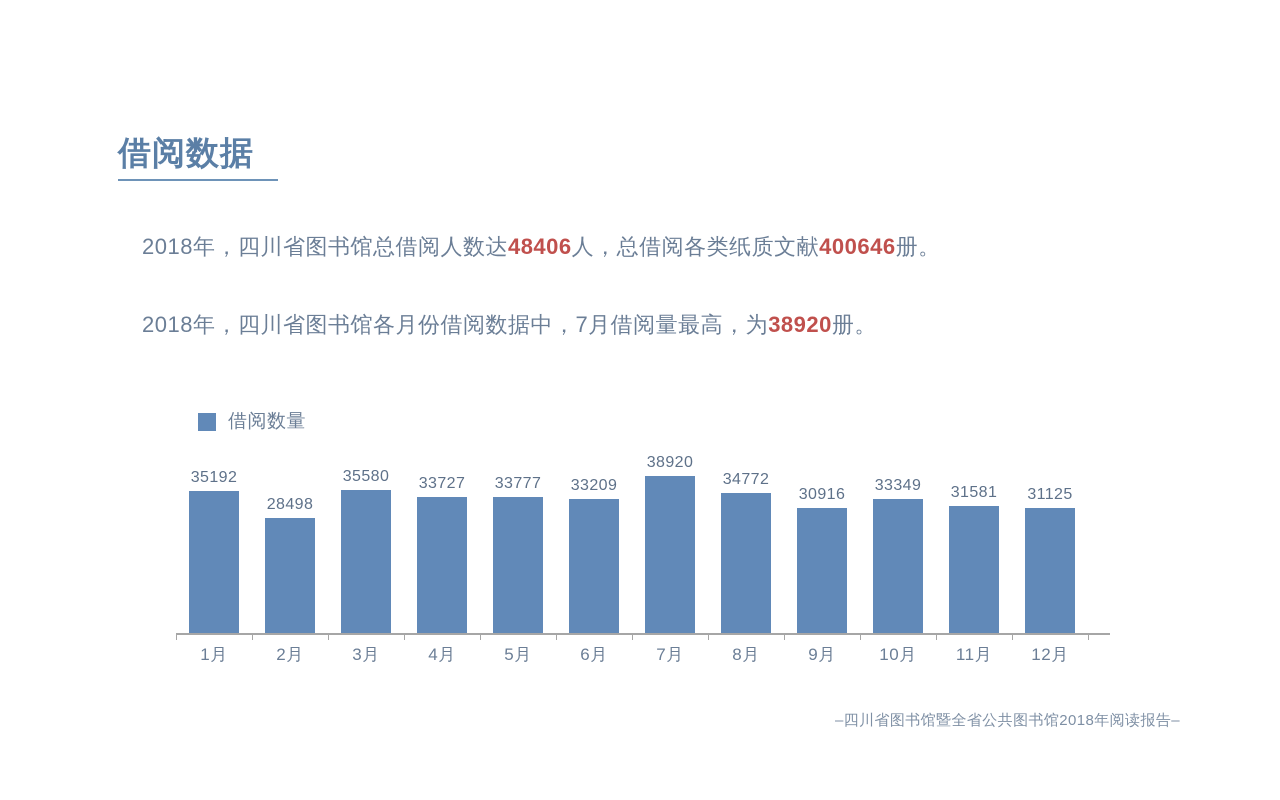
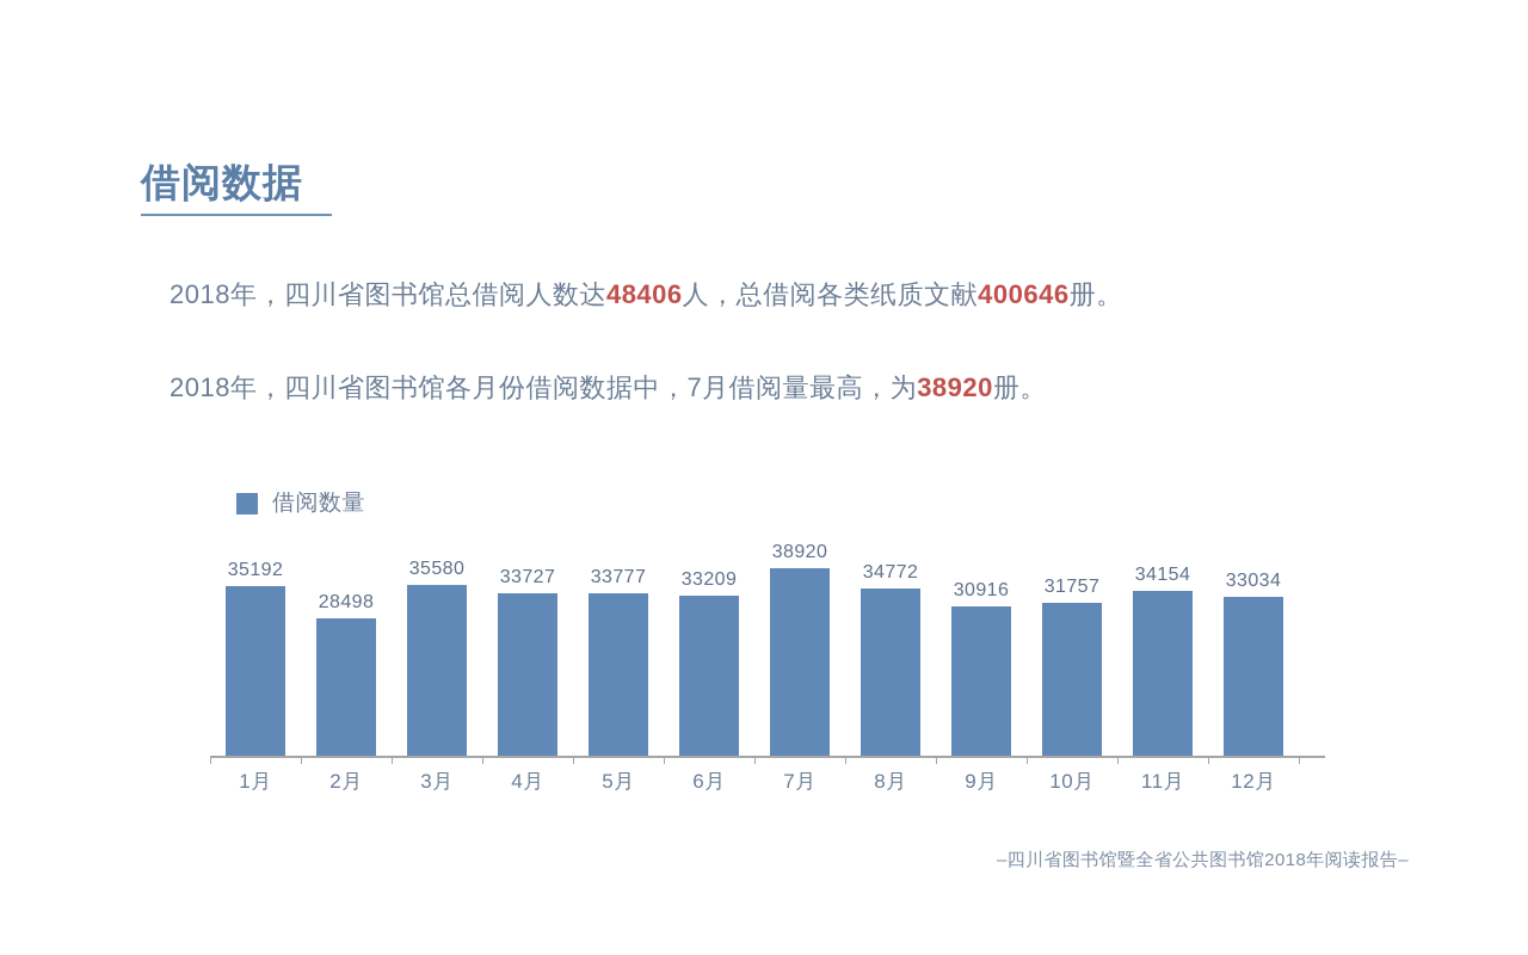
10月: 33349 -> 31757
11月: 31581 -> 34154
12月: 31125 -> 33034
